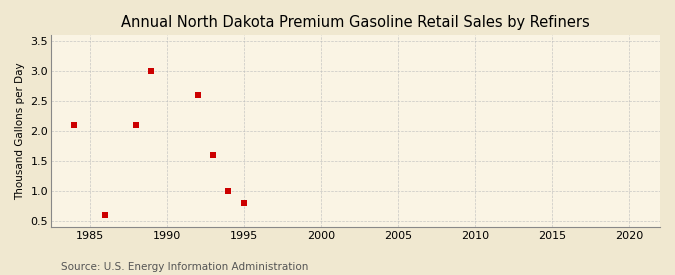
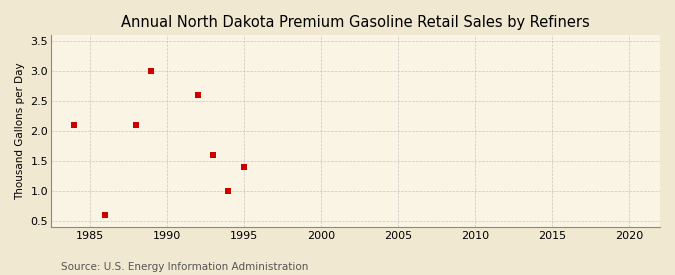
1995: 0.8 -> 1.4
